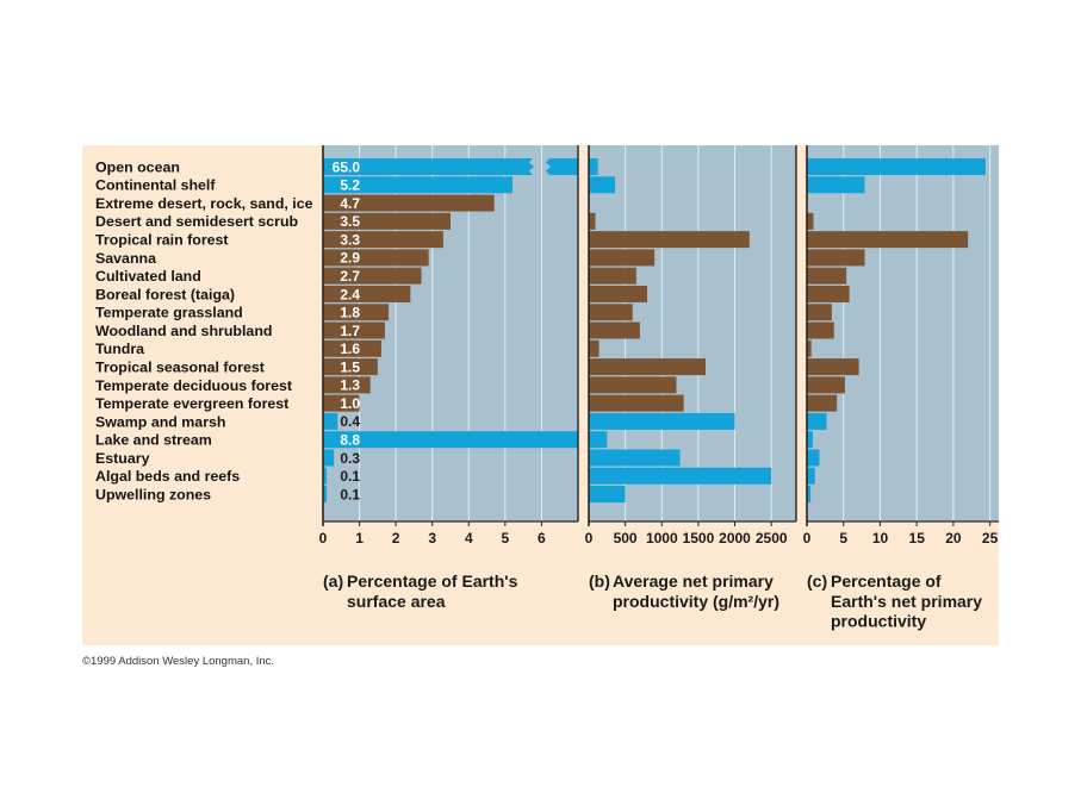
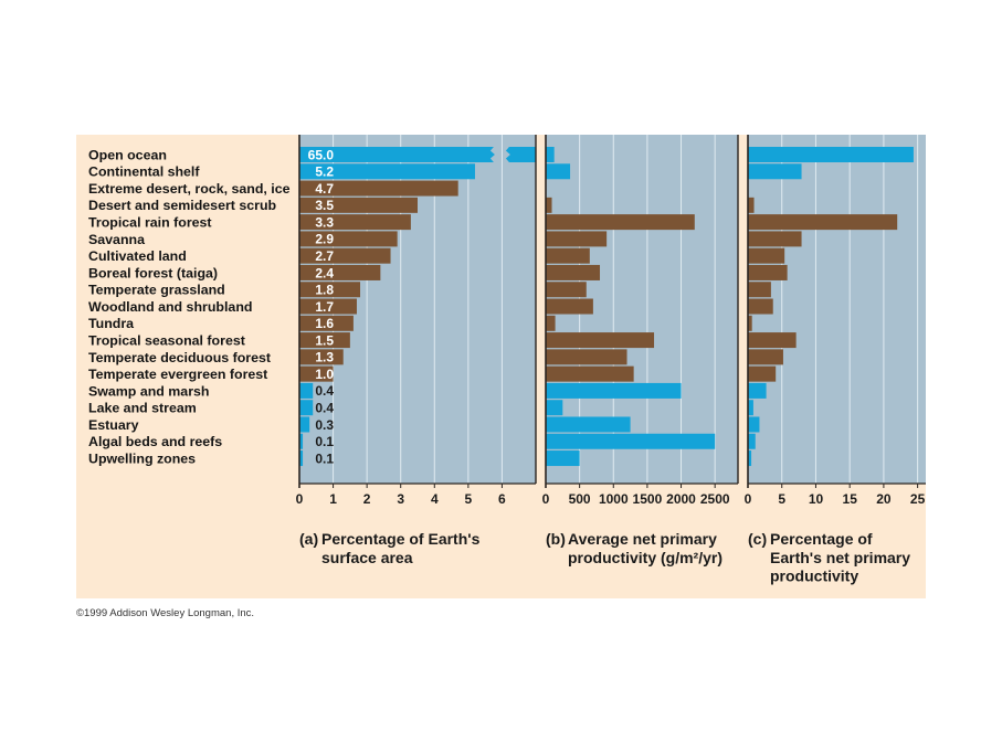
(a) Percentage of Earth's surface area/Lake and stream: 8.8 -> 0.4
